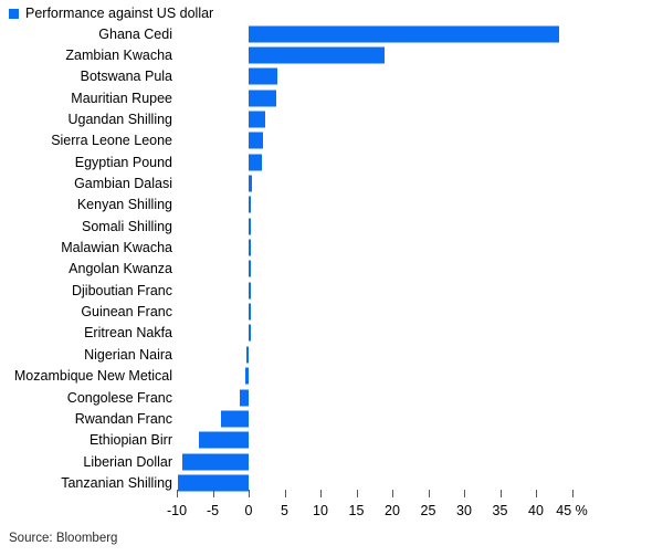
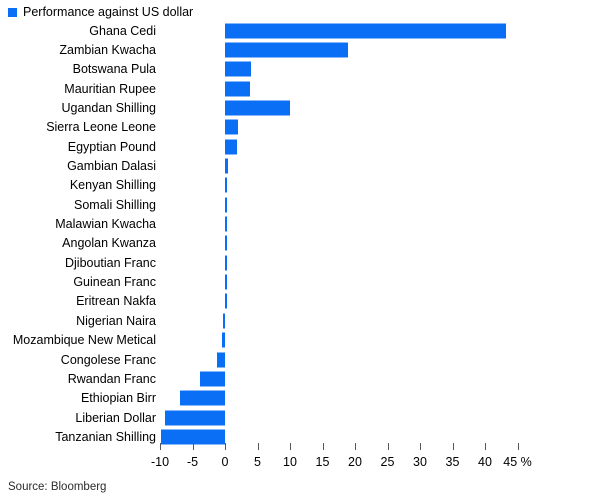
Ugandan Shilling: 2% -> 10%
